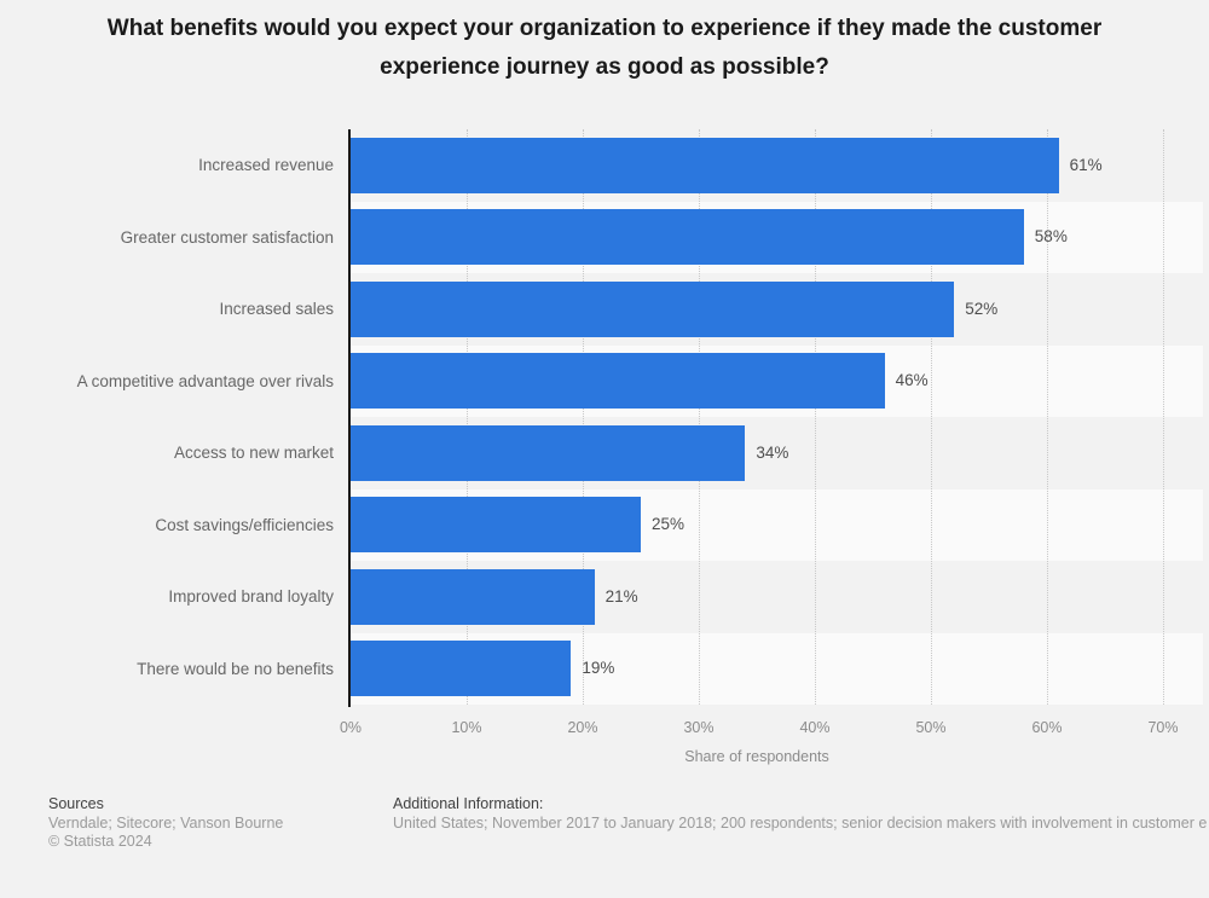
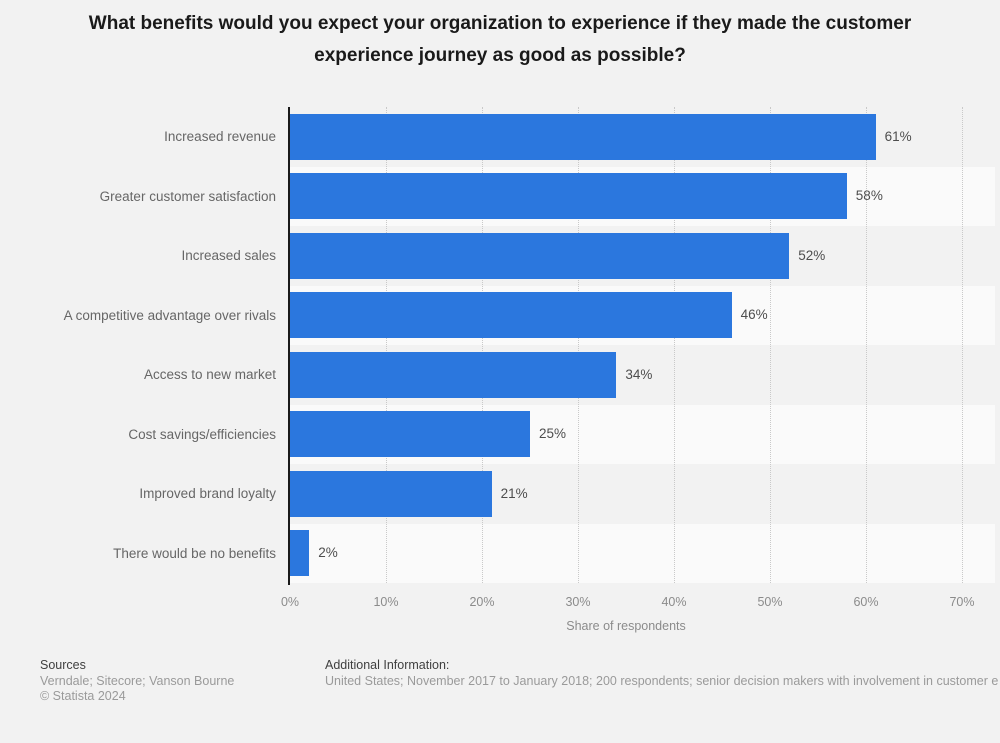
There would be no benefits: 19% -> 2%
